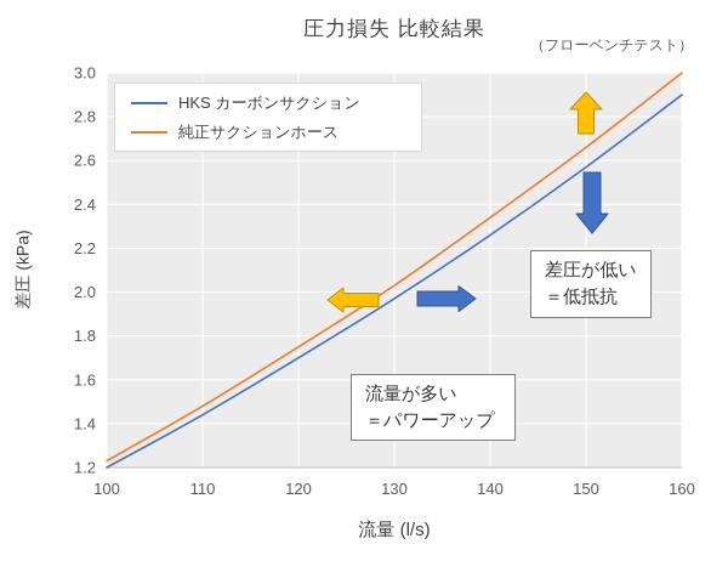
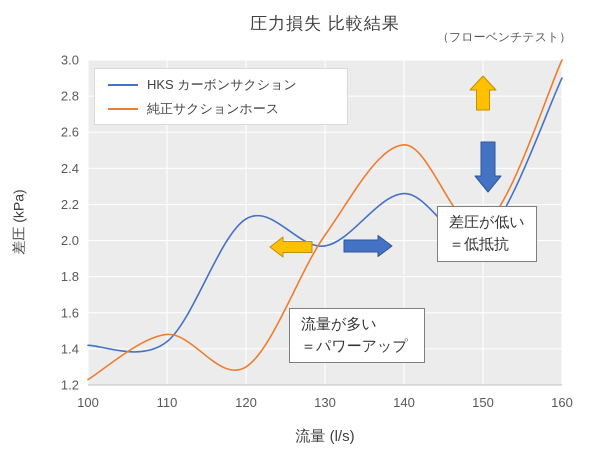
HKS カーボンサクション/100: 1.20 -> 1.42
HKS カーボンサクション/120: 1.70 -> 2.12
純正サクションホース/120: 1.75 -> 1.30
純正サクションホース/140: 2.34 -> 2.53
HKS カーボンサクション/150: 2.57 -> 2.01
純正サクションホース/150: 2.66 -> 2.08
